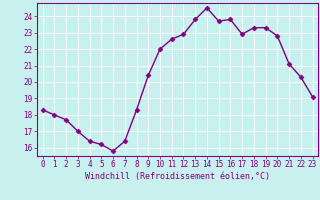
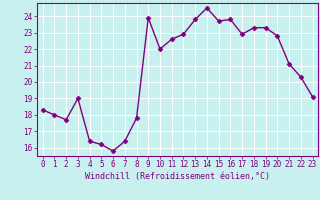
3: 17.0 -> 19.0
8: 18.3 -> 17.8
9: 20.4 -> 23.9
